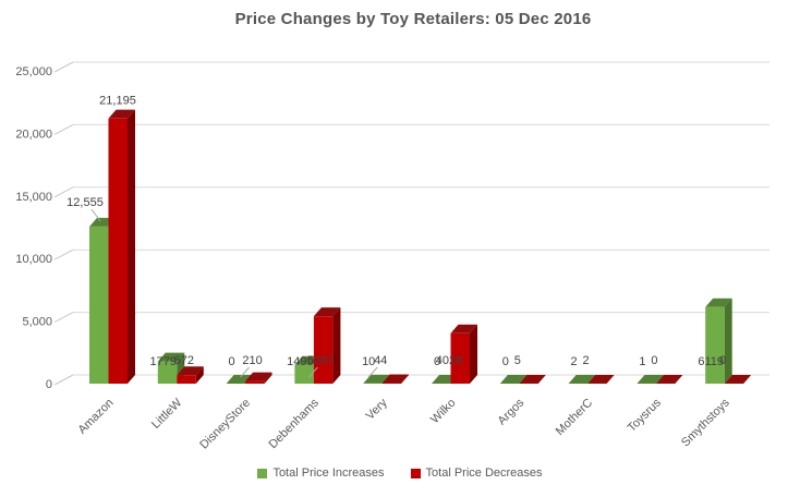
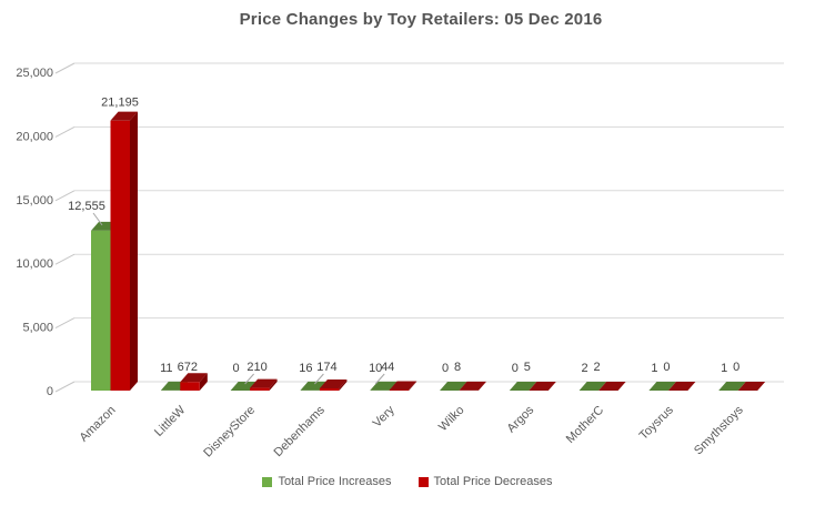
Total Price Increases/LittleW: 1779 -> 11
Total Price Increases/Debenhams: 1499 -> 16
Total Price Decreases/Debenhams: 5387 -> 174
Total Price Decreases/Wilko: 4028 -> 8
Total Price Increases/Smythstoys: 6119 -> 1
